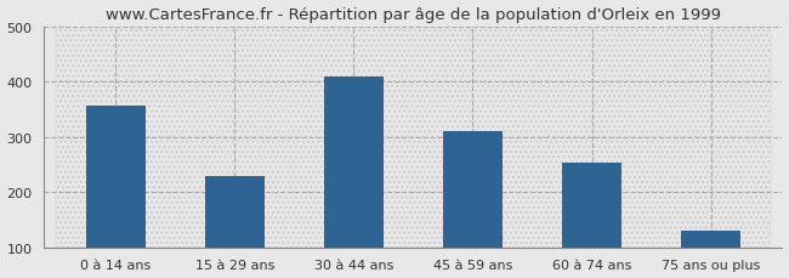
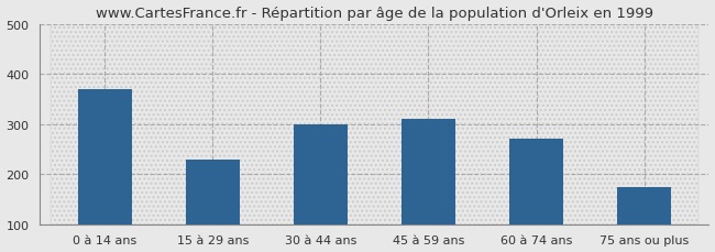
0 à 14 ans: 357 -> 370
30 à 44 ans: 408 -> 300
60 à 74 ans: 253 -> 270
75 ans ou plus: 130 -> 175
